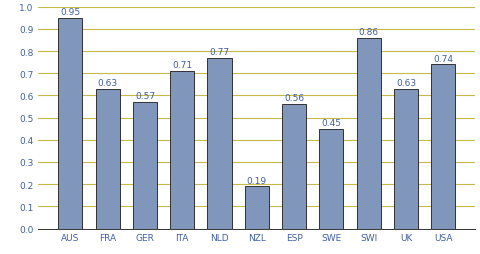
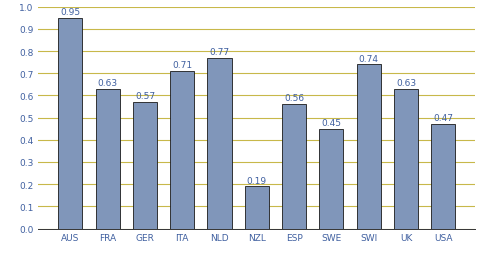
SWI: 0.86 -> 0.74
USA: 0.74 -> 0.47
